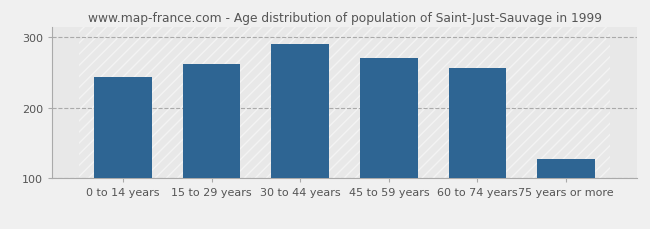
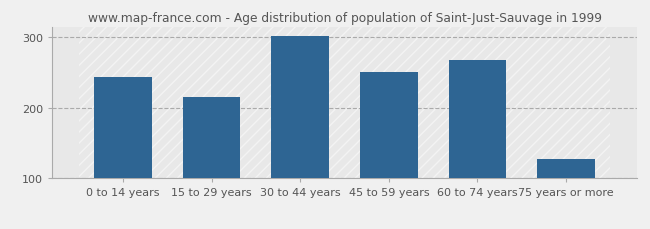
15 to 29 years: 262 -> 215
30 to 44 years: 290 -> 301
45 to 59 years: 270 -> 250
60 to 74 years: 256 -> 268
